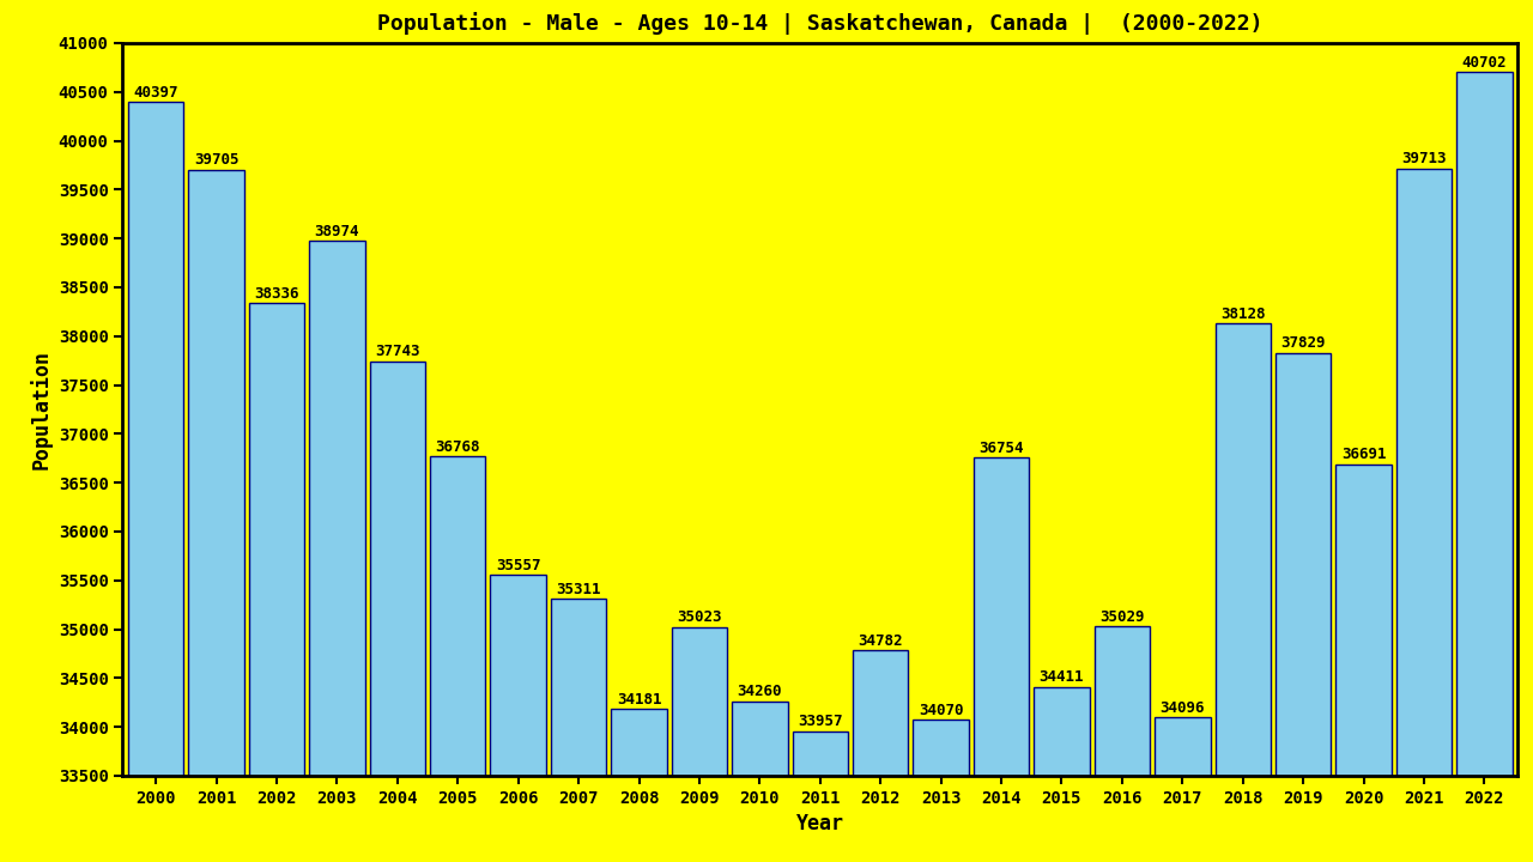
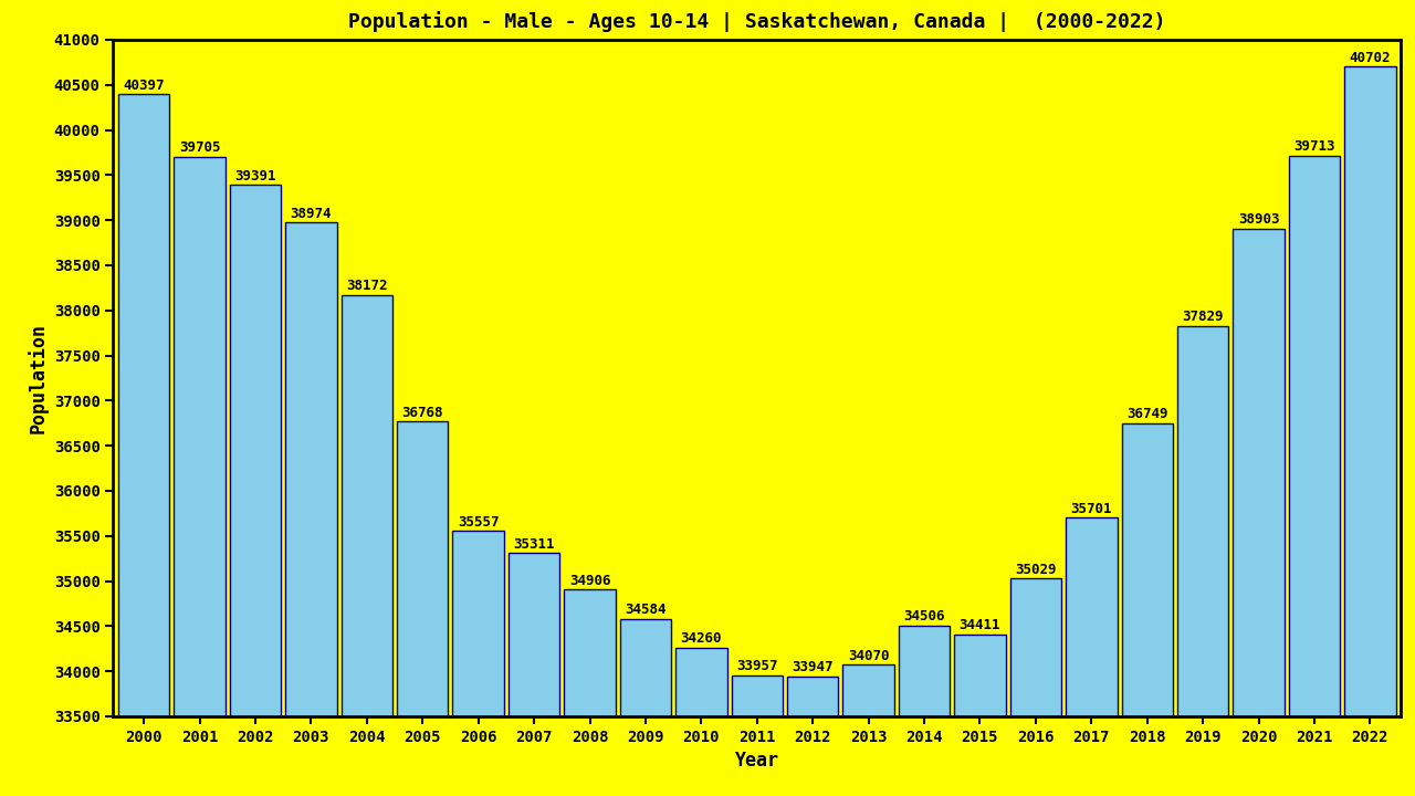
2002: 38336 -> 39391
2004: 37743 -> 38172
2008: 34181 -> 34906
2009: 35023 -> 34584
2012: 34782 -> 33947
2014: 36754 -> 34506
2017: 34096 -> 35701
2018: 38128 -> 36749
2020: 36691 -> 38903
